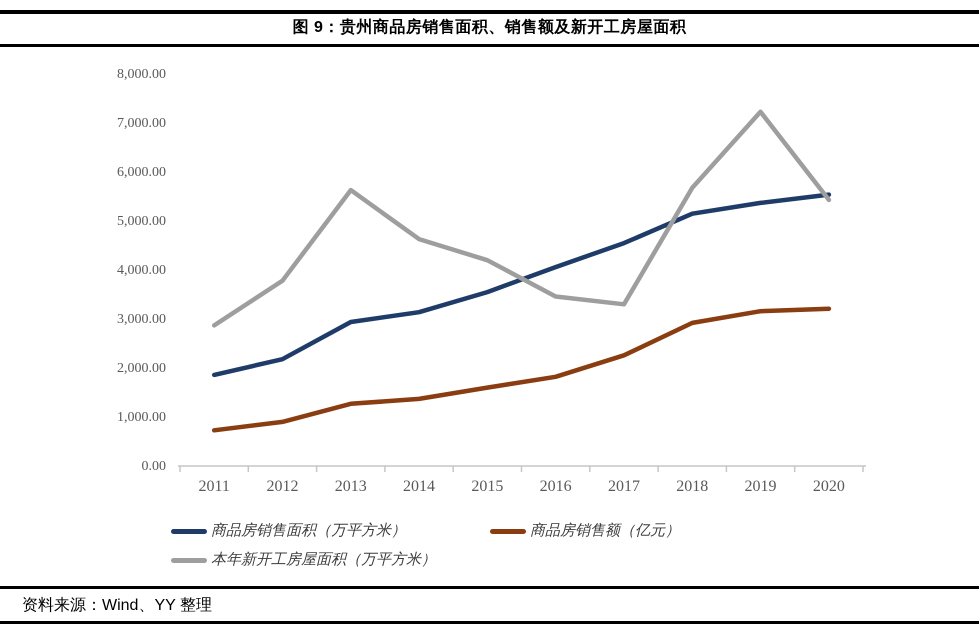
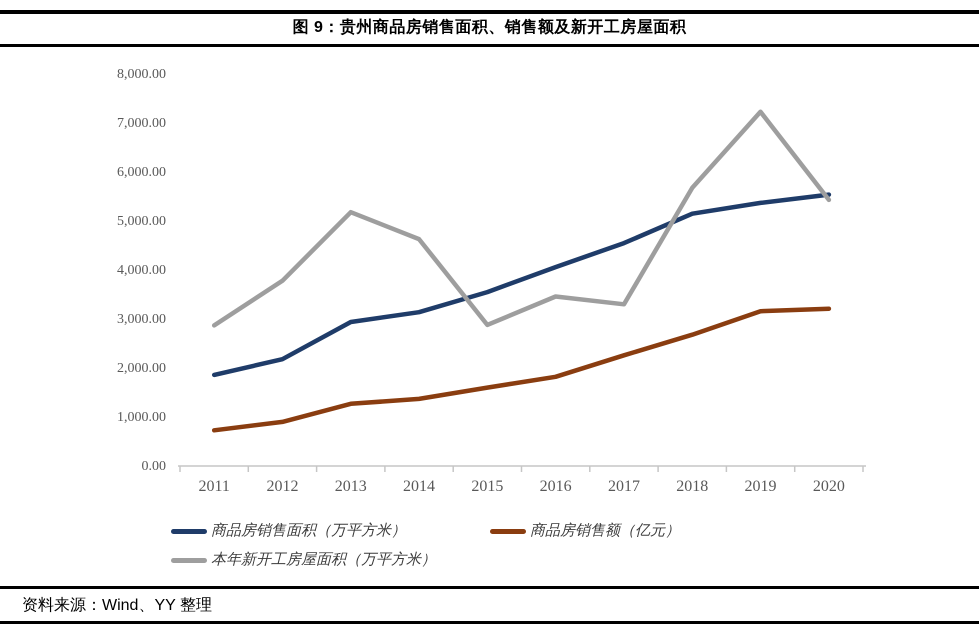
本年新开工房屋面积（万平方米）/2013: 5600 -> 5200
本年新开工房屋面积（万平方米）/2015: 4200 -> 2900
商品房销售额（亿元）/2018: 2900 -> 2700
